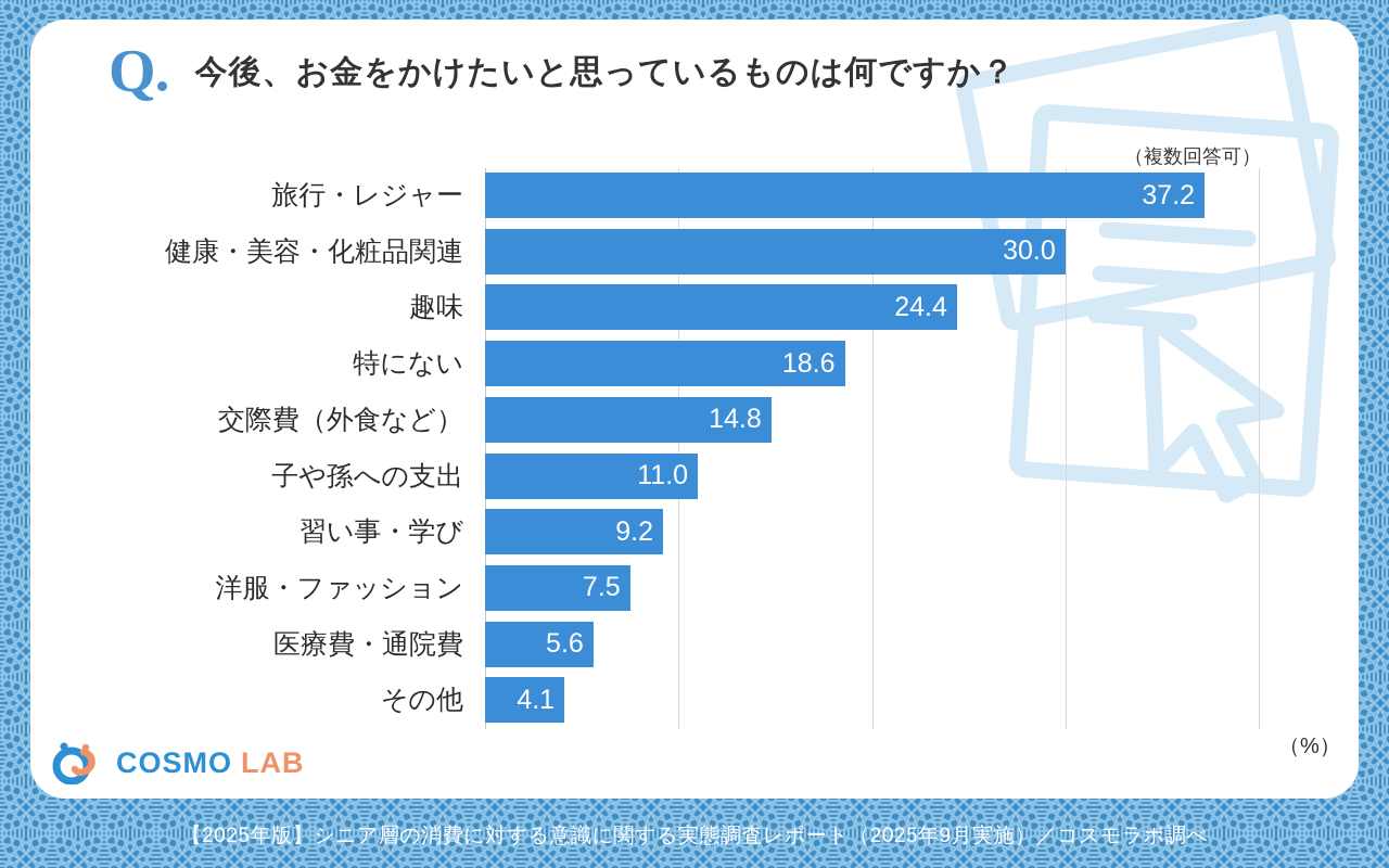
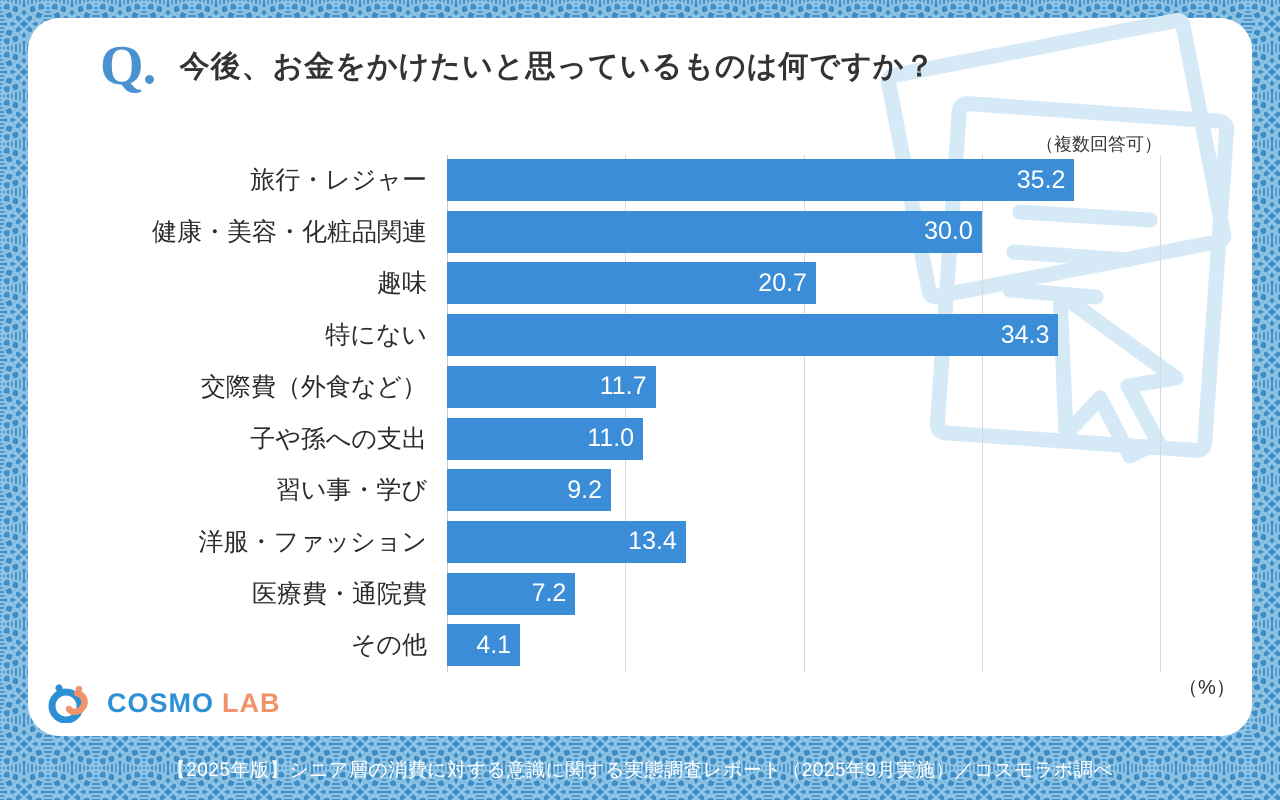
旅行・レジャー: 37.2 -> 35.2
趣味: 24.4 -> 20.7
特にない: 18.6 -> 34.3
交際費（外食など）: 14.8 -> 11.7
洋服・ファッション: 7.5 -> 13.4
医療費・通院費: 5.6 -> 7.2
